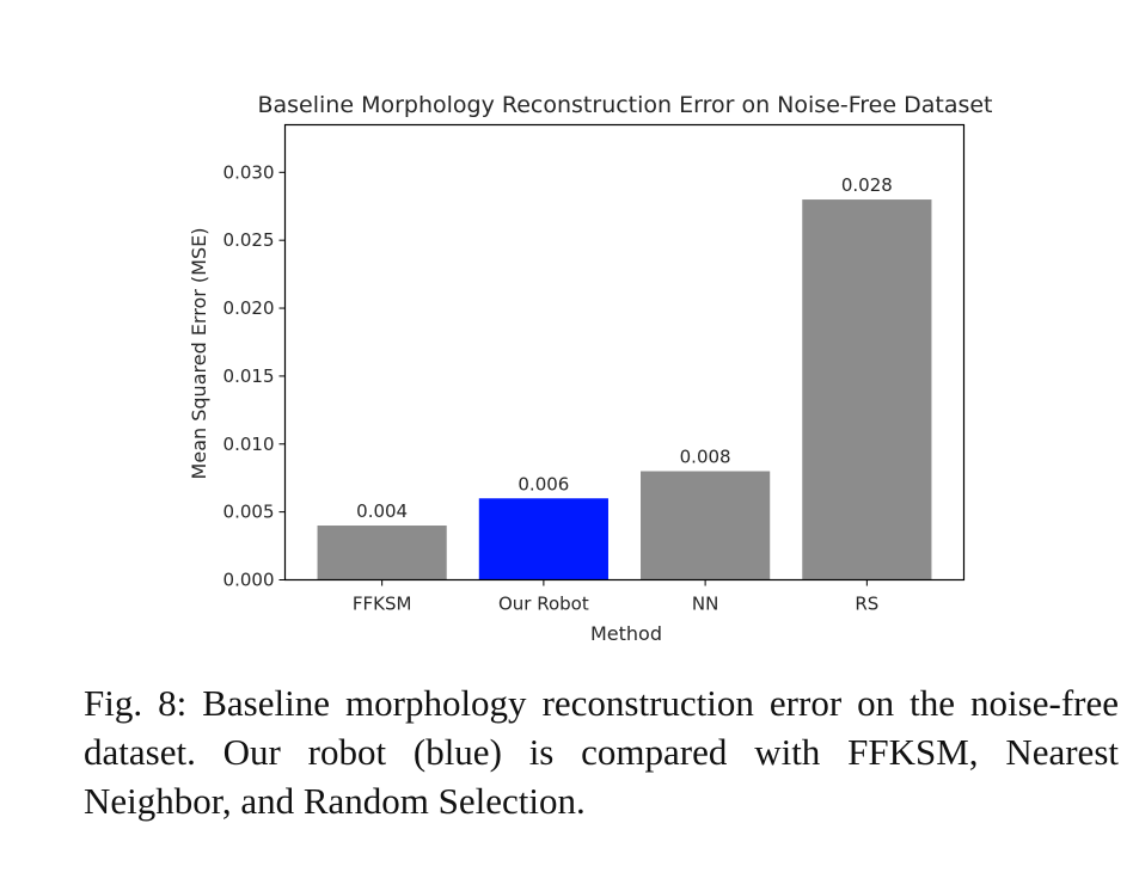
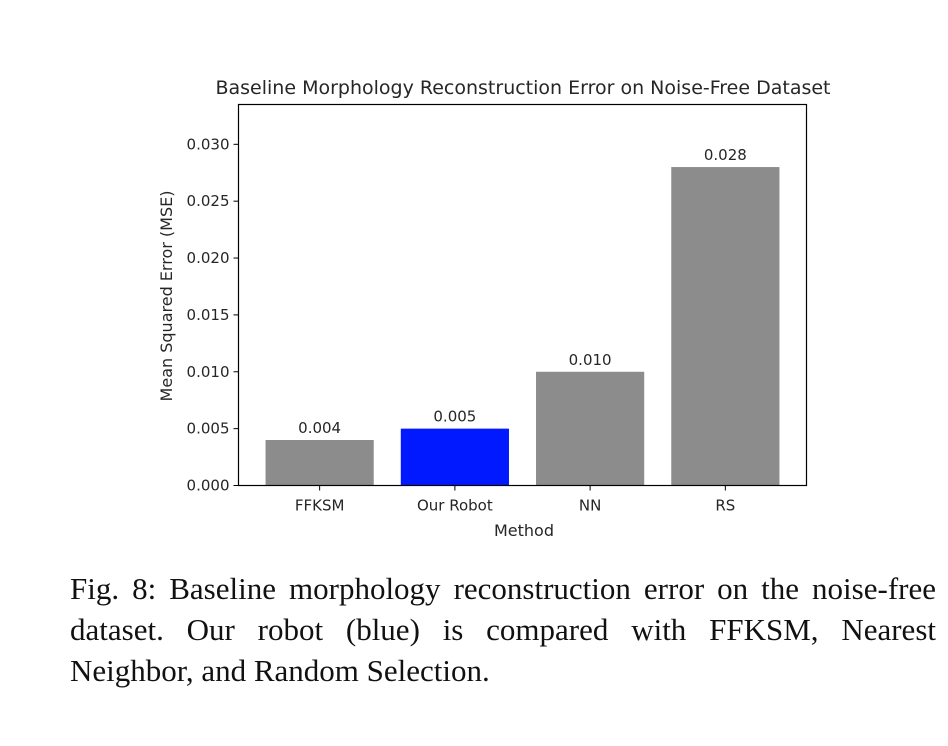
Our Robot: 0.006 -> 0.005
NN: 0.008 -> 0.010
